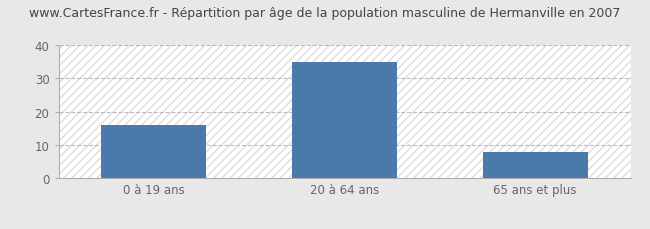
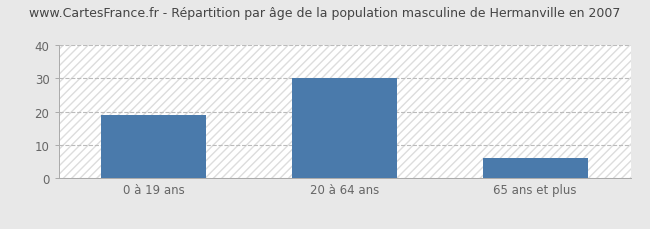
0 à 19 ans: 16 -> 19
20 à 64 ans: 35 -> 30
65 ans et plus: 8 -> 6
